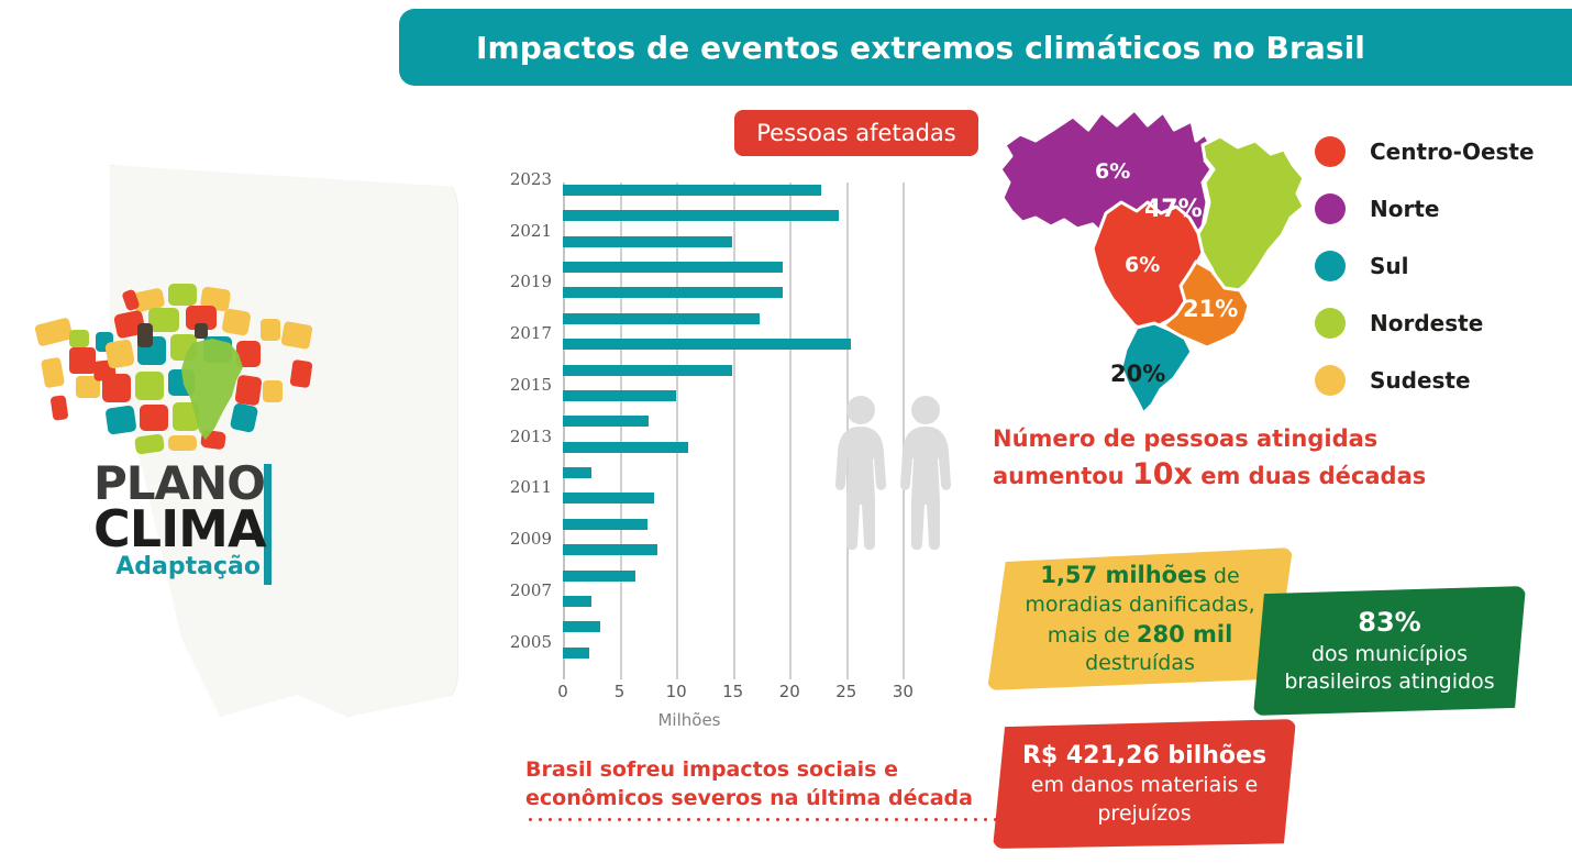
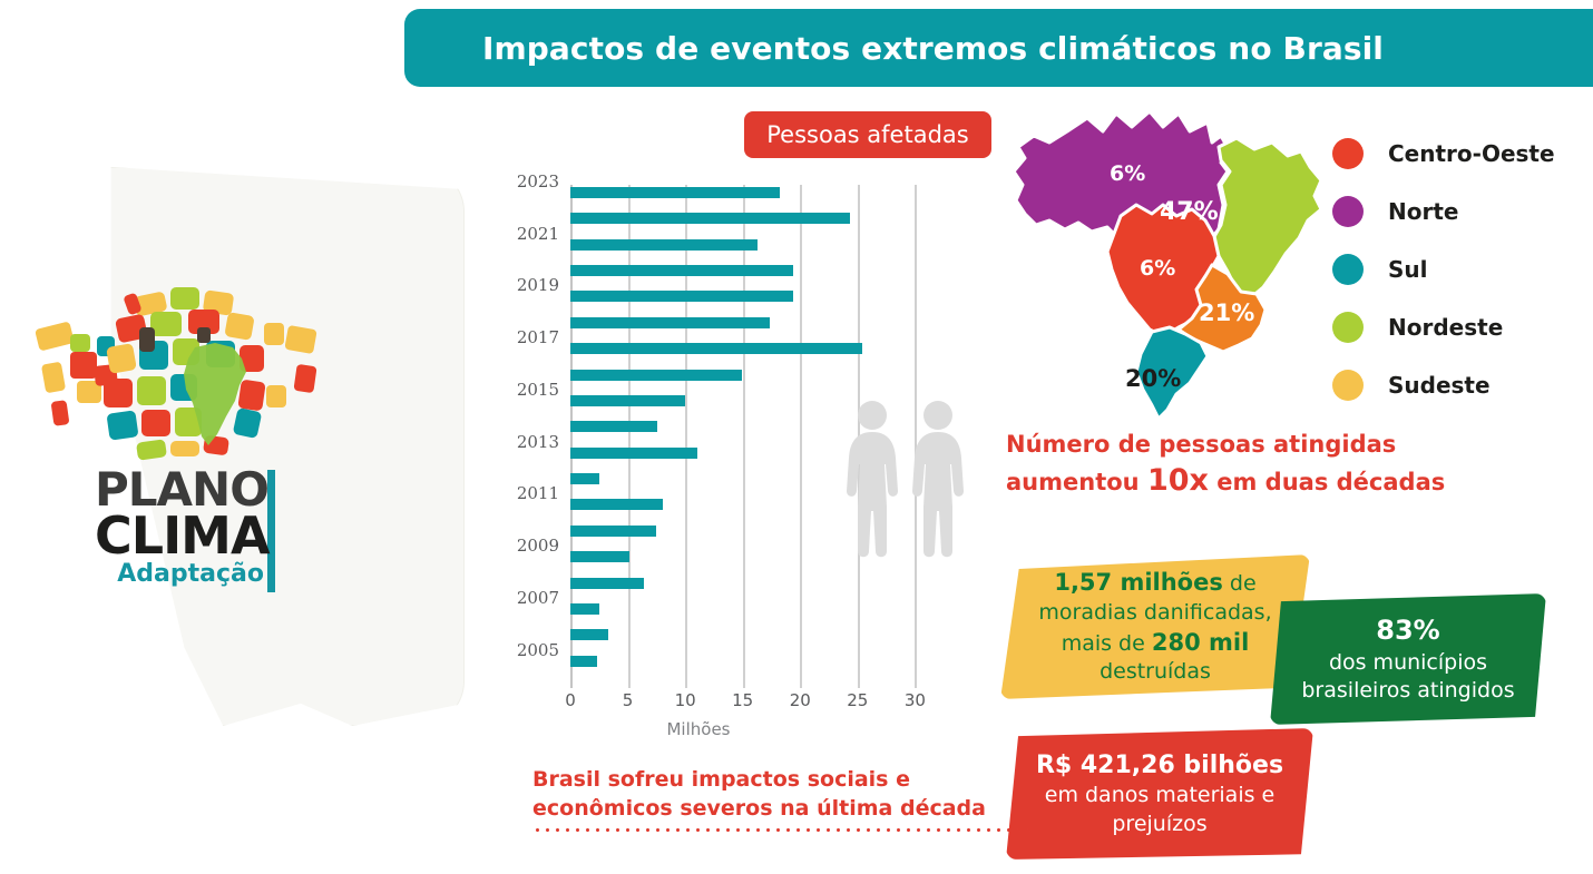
2009: 8.3 -> 5.1
2021: 14.9 -> 16.3
2023: 22.8 -> 18.2
